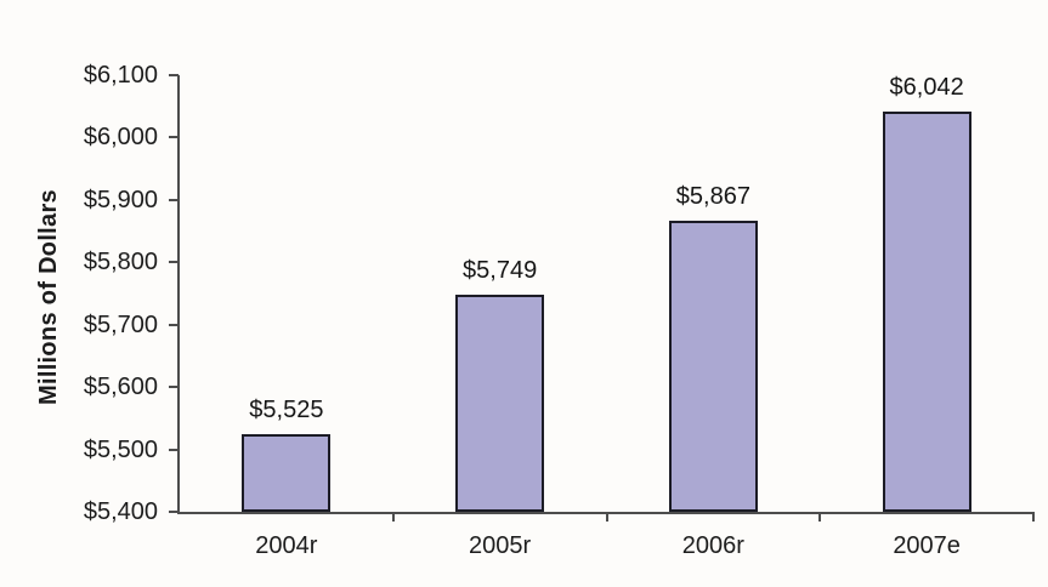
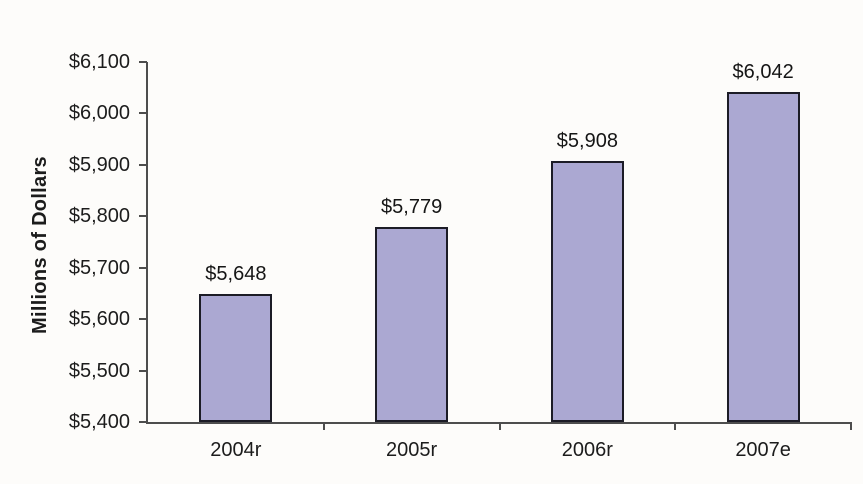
2004r: $5,525 -> $5,648
2005r: $5,749 -> $5,779
2006r: $5,867 -> $5,908
